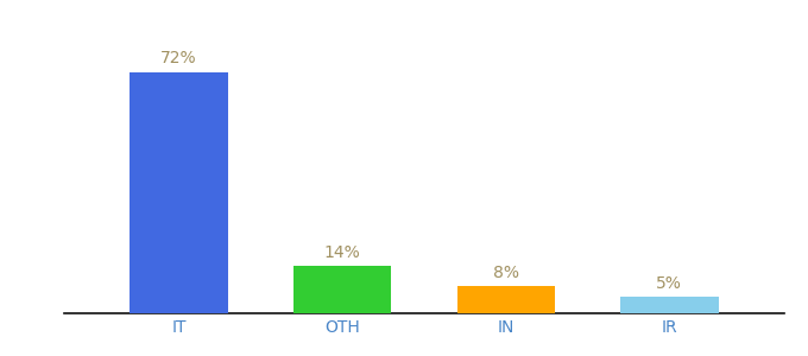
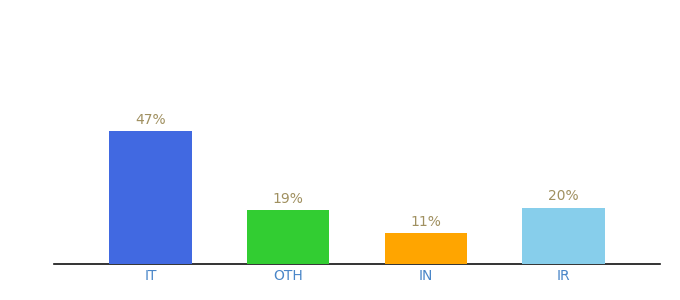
IT: 72% -> 47%
OTH: 14% -> 19%
IN: 8% -> 11%
IR: 5% -> 20%
